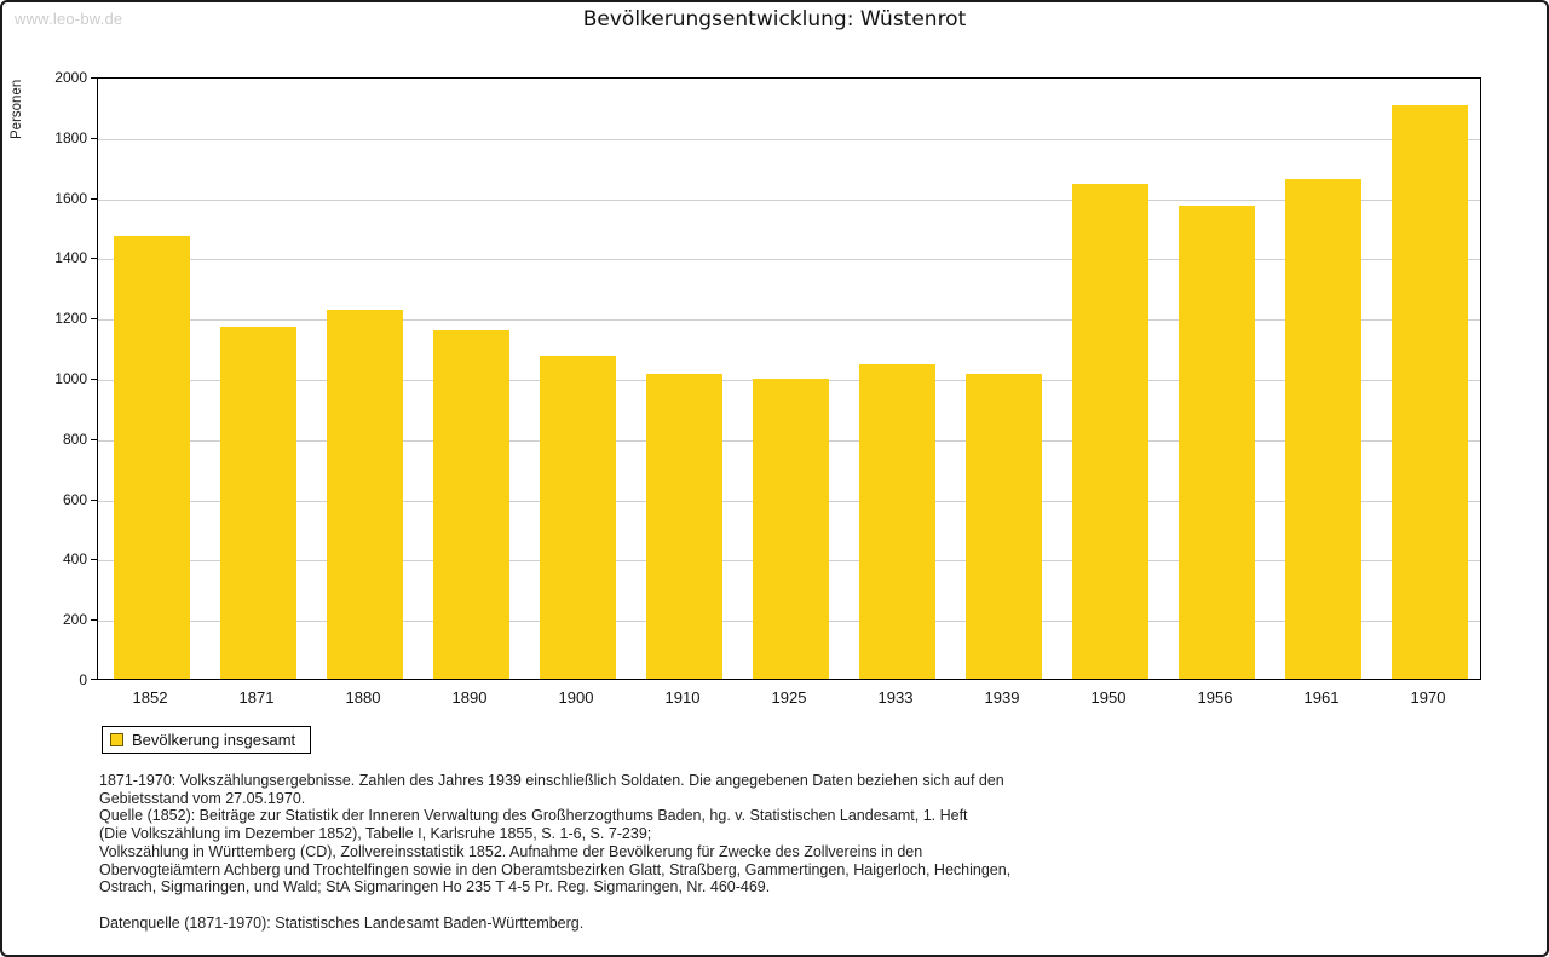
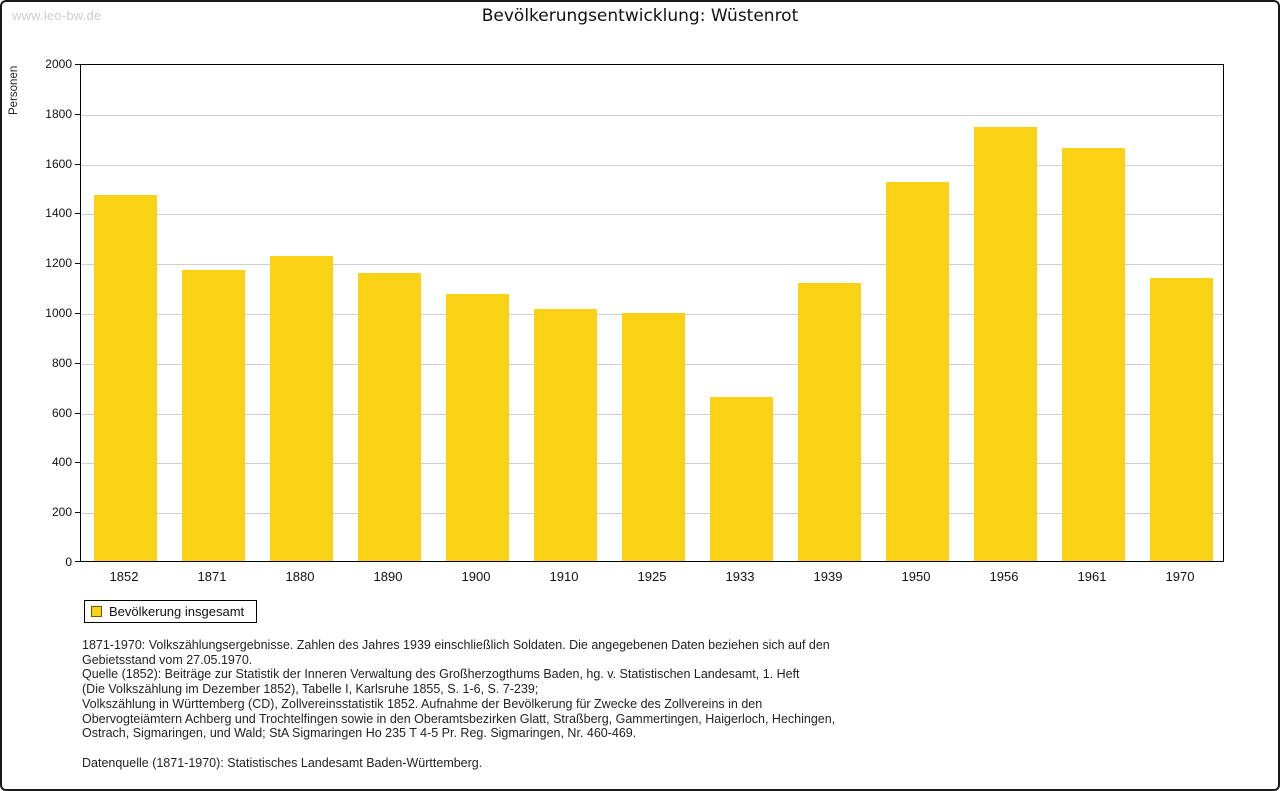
1933: 1050 -> 660
1939: 1020 -> 1120
1950: 1650 -> 1530
1956: 1580 -> 1750
1970: 1910 -> 1140
